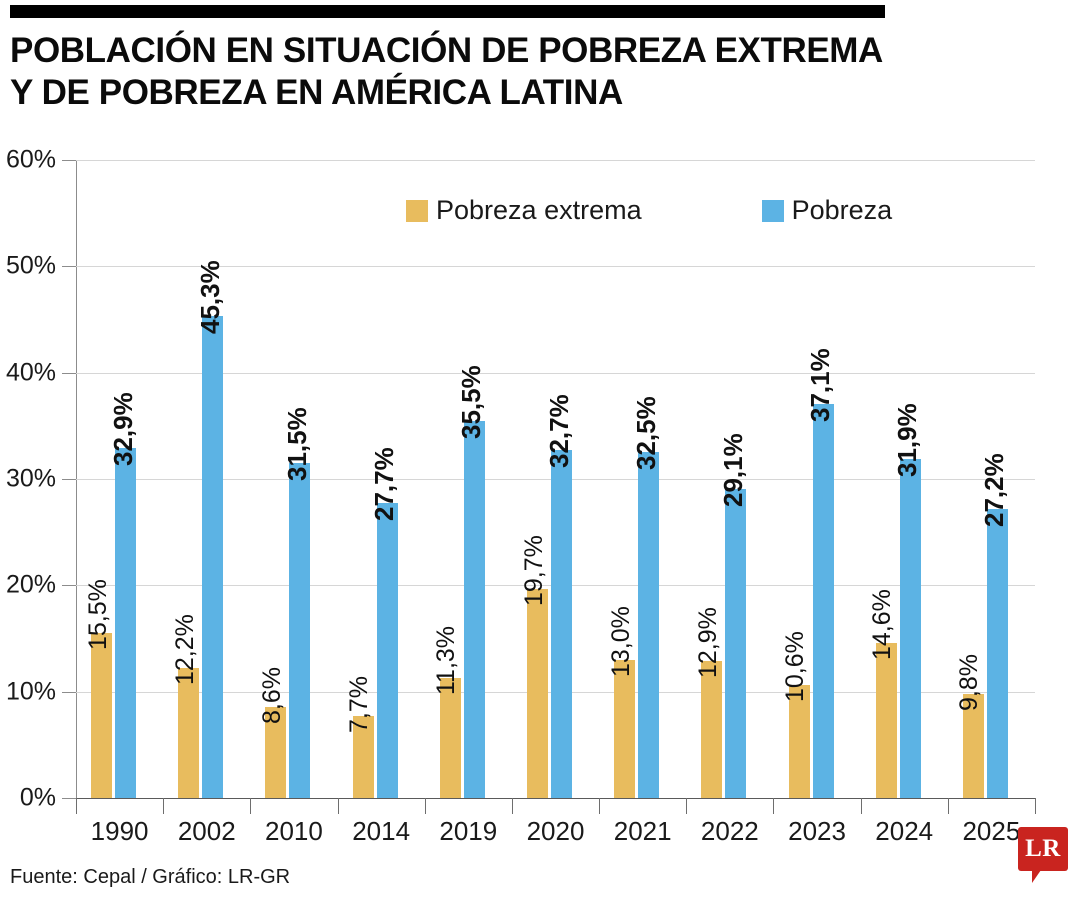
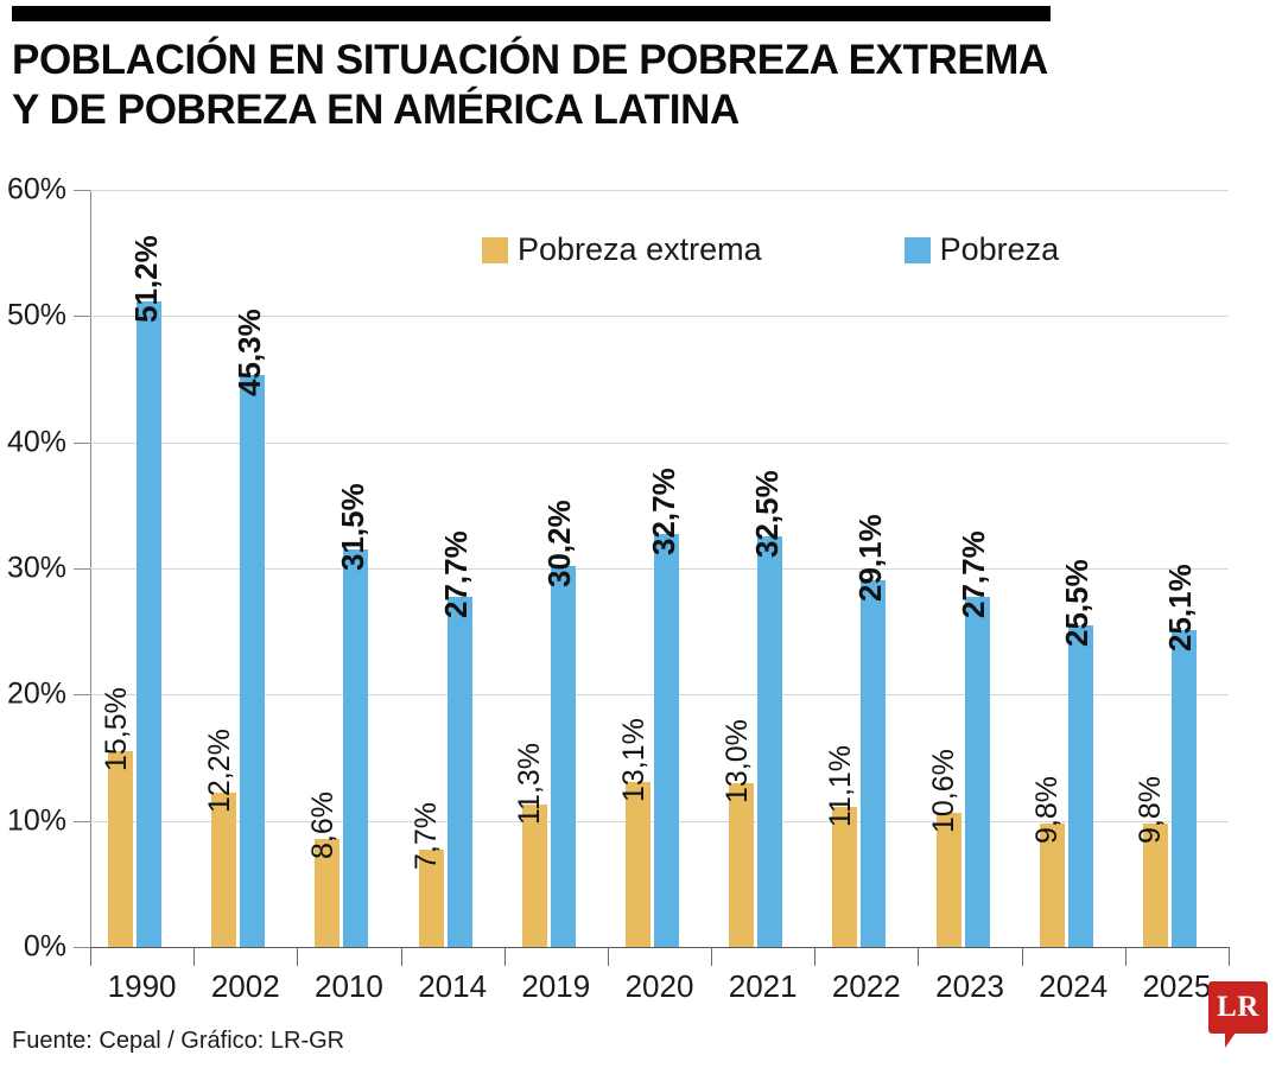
Pobreza/1990: 32,9% -> 51,2%
Pobreza/2019: 35,5% -> 30,2%
Pobreza extrema/2020: 19,7% -> 13,1%
Pobreza extrema/2022: 12,9% -> 11,1%
Pobreza/2023: 37,1% -> 27,7%
Pobreza extrema/2024: 14,6% -> 9,8%
Pobreza/2024: 31,9% -> 25,5%
Pobreza/2025: 27,2% -> 25,1%
